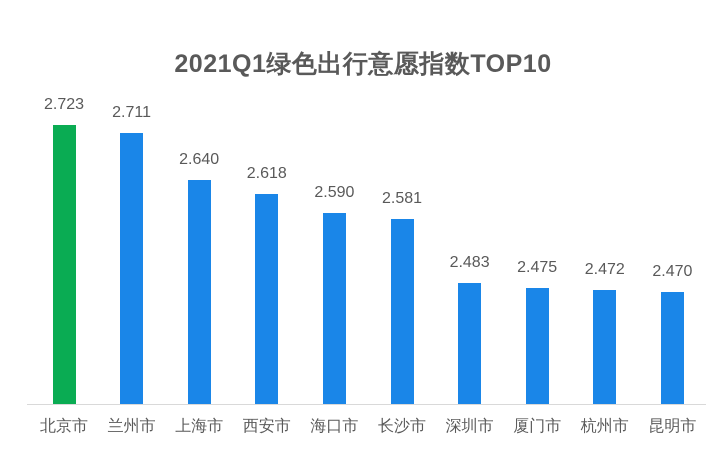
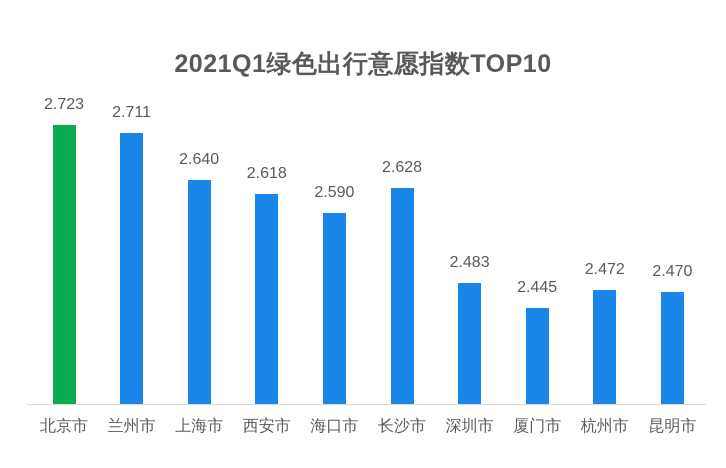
长沙市: 2.581 -> 2.628
厦门市: 2.475 -> 2.445
